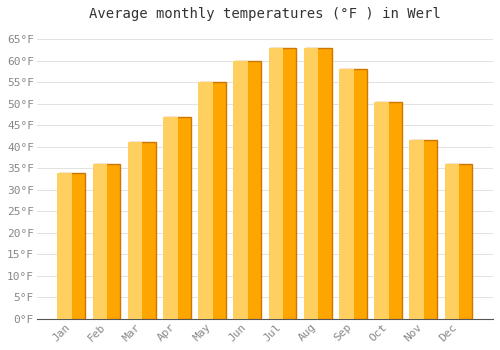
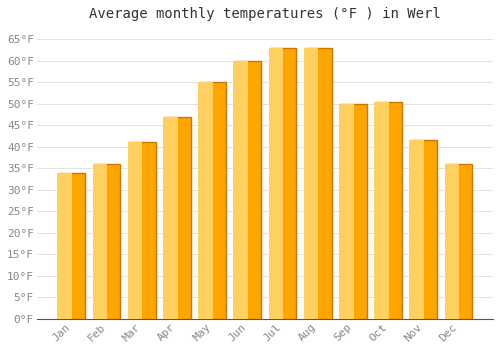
Sep: 58.0°F -> 50.0°F
